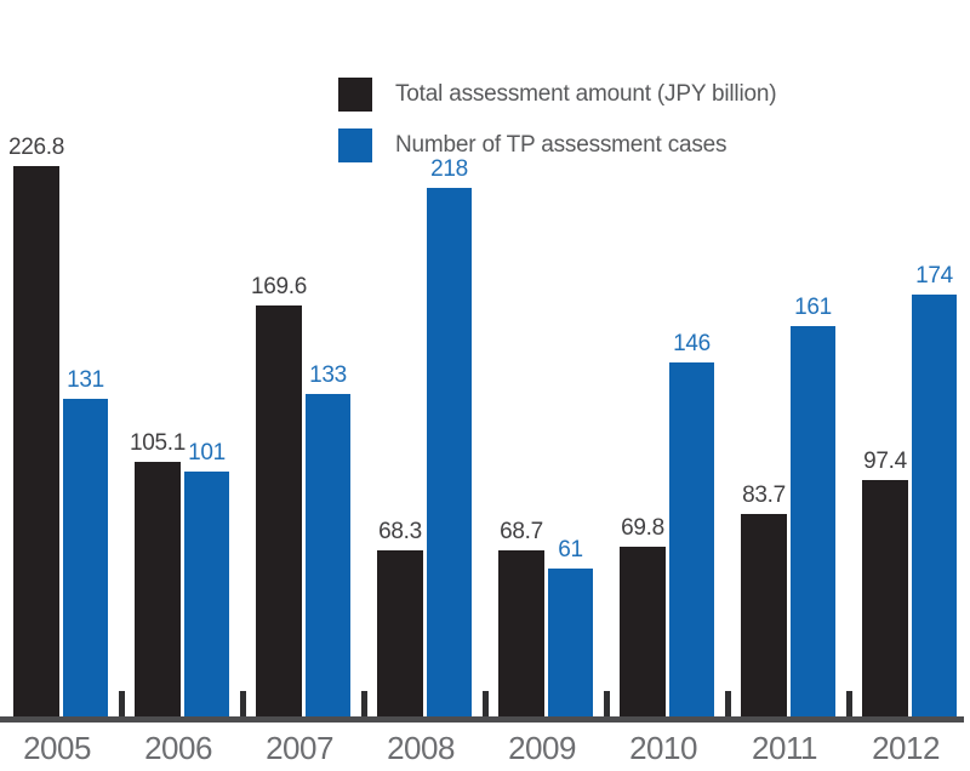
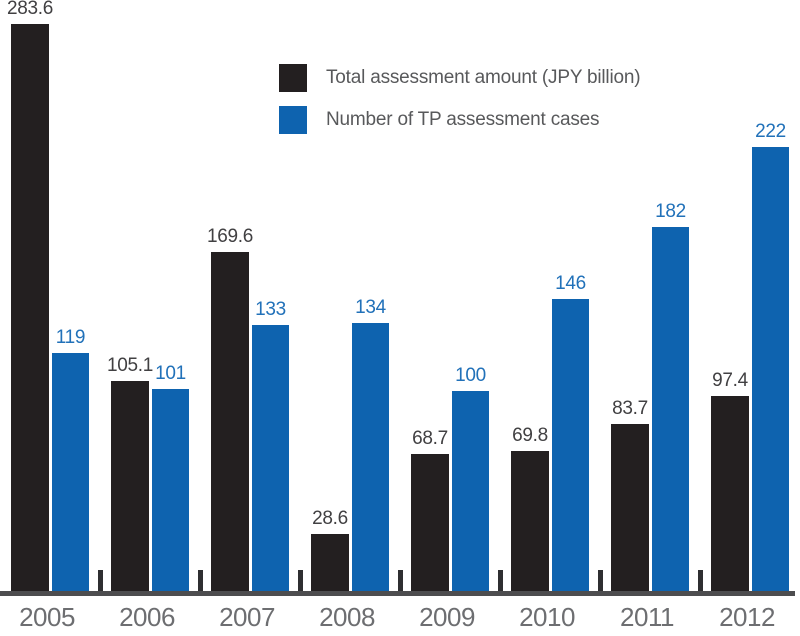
Total assessment amount (JPY billion)/2005: 226.8 -> 283.6
Number of TP assessment cases/2005: 131 -> 119
Total assessment amount (JPY billion)/2008: 68.3 -> 28.6
Number of TP assessment cases/2008: 218 -> 134
Number of TP assessment cases/2009: 61 -> 100
Number of TP assessment cases/2011: 161 -> 182
Number of TP assessment cases/2012: 174 -> 222
